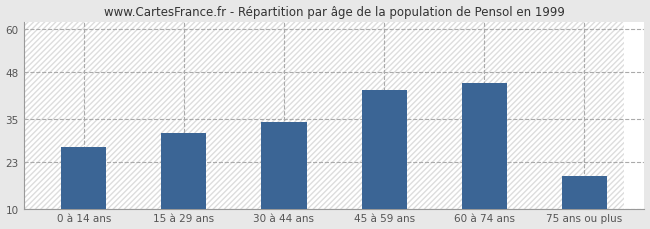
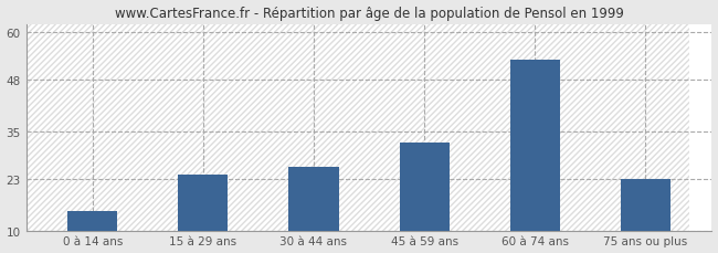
0 à 14 ans: 27 -> 15
15 à 29 ans: 31 -> 24
30 à 44 ans: 34 -> 26
45 à 59 ans: 43 -> 32
60 à 74 ans: 45 -> 53
75 ans ou plus: 19 -> 23
